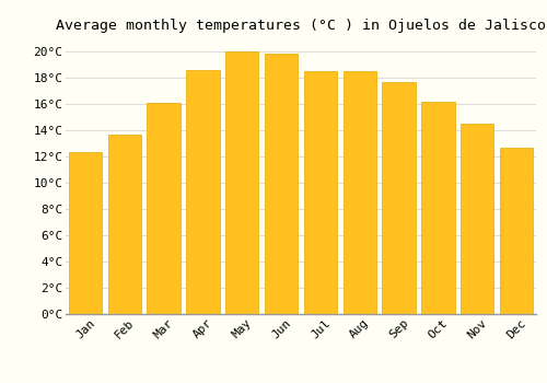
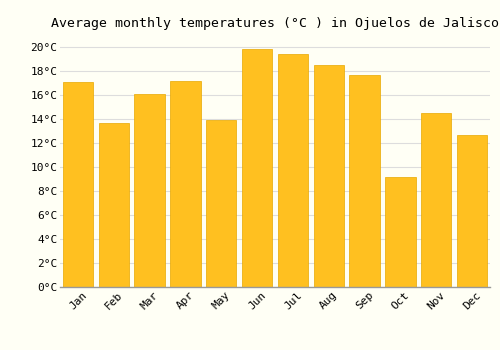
Jan: 12.3°C -> 17.1°C
Apr: 18.6°C -> 17.2°C
May: 20.0°C -> 13.9°C
Jul: 18.5°C -> 19.4°C
Oct: 16.2°C -> 9.2°C
